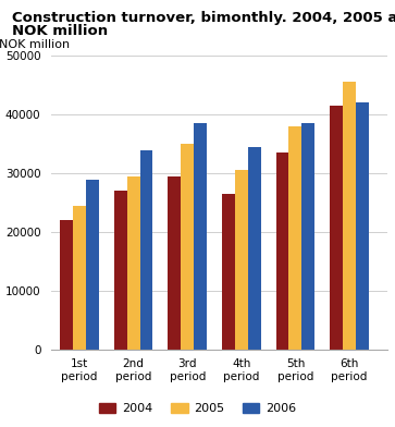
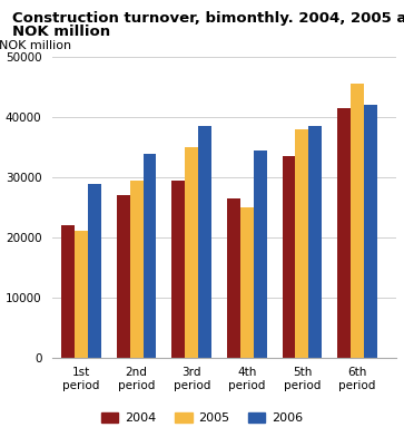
2005/1st period: 24500 -> 21200
2005/4th period: 30500 -> 25000
